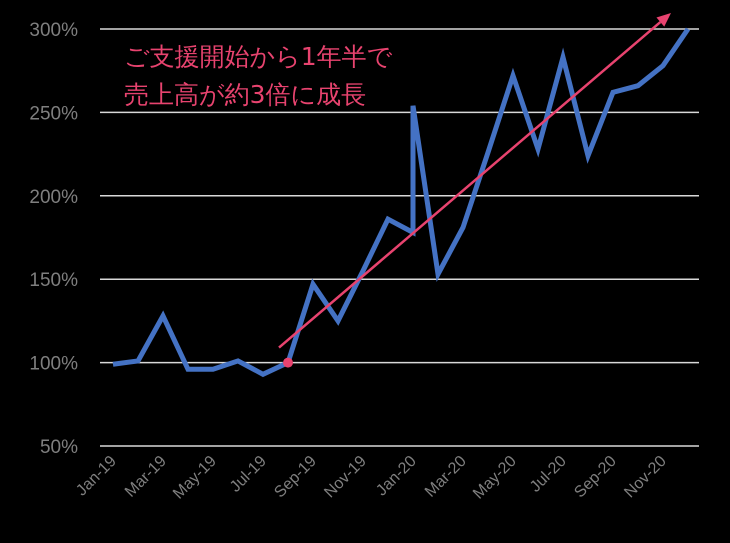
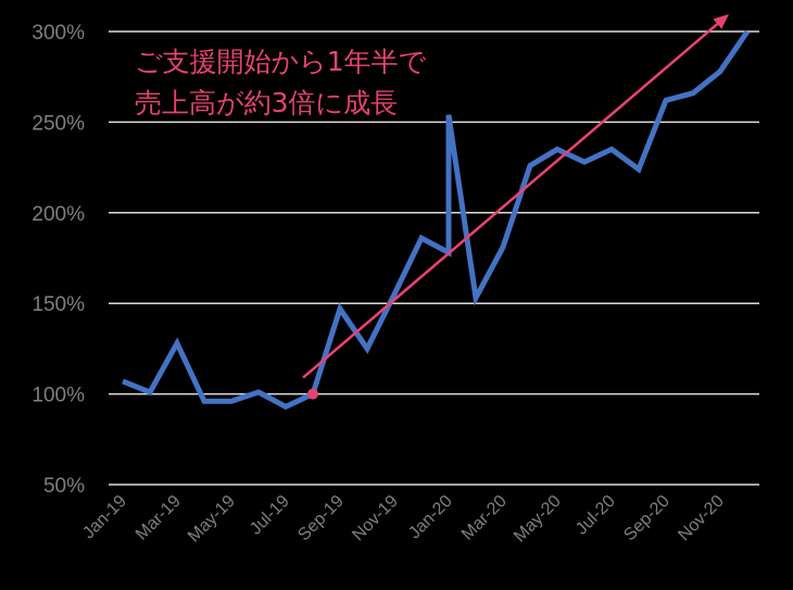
Jan-19: 99% -> 107%
May-20: 272% -> 235%
Jul-20: 283% -> 235%
